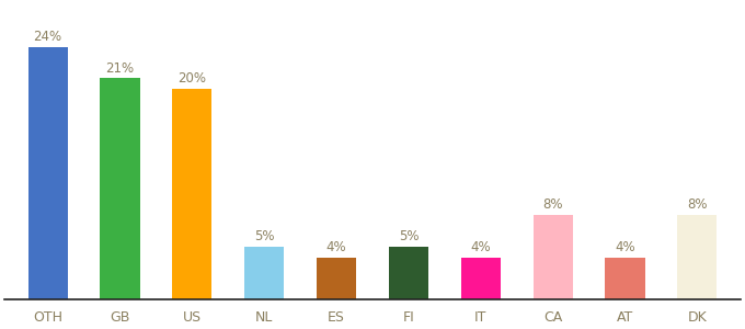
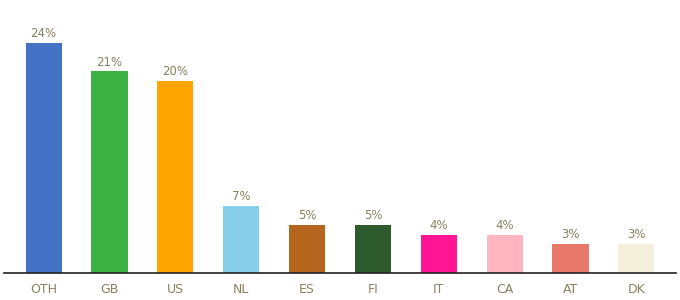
NL: 5% -> 7%
ES: 4% -> 5%
CA: 8% -> 4%
AT: 4% -> 3%
DK: 8% -> 3%
